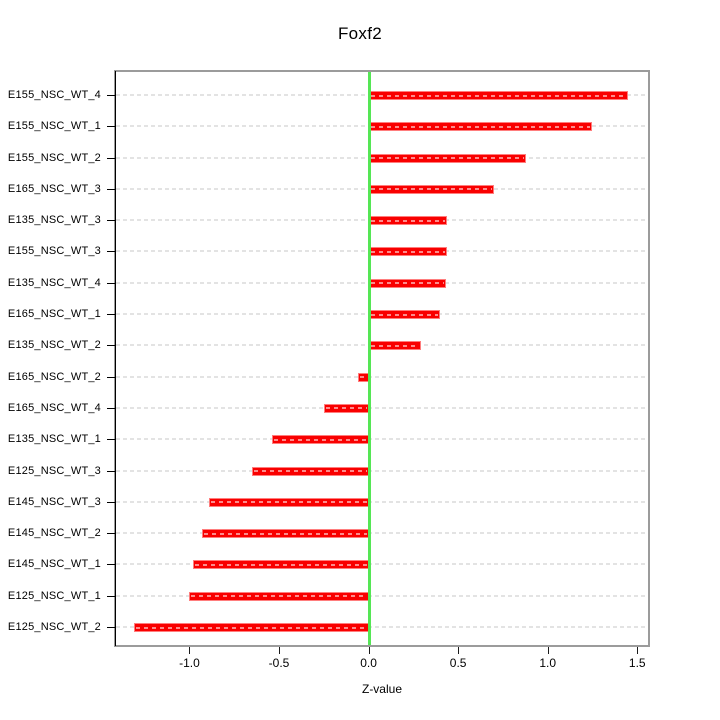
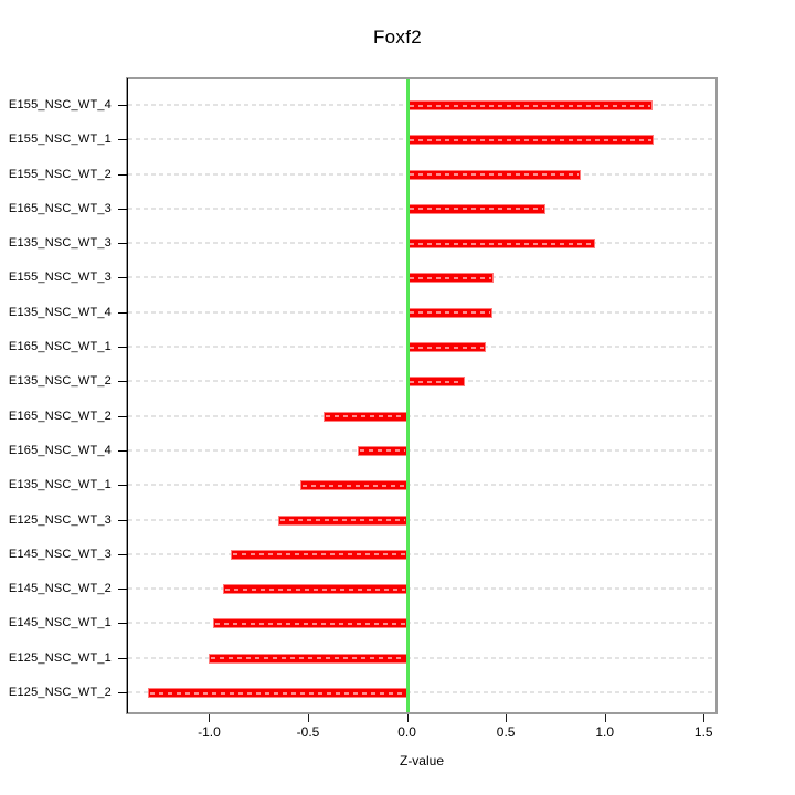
E155_NSC_WT_4: 1.45 -> 1.24
E135_NSC_WT_3: 0.44 -> 0.95
E165_NSC_WT_2: -0.06 -> -0.42
